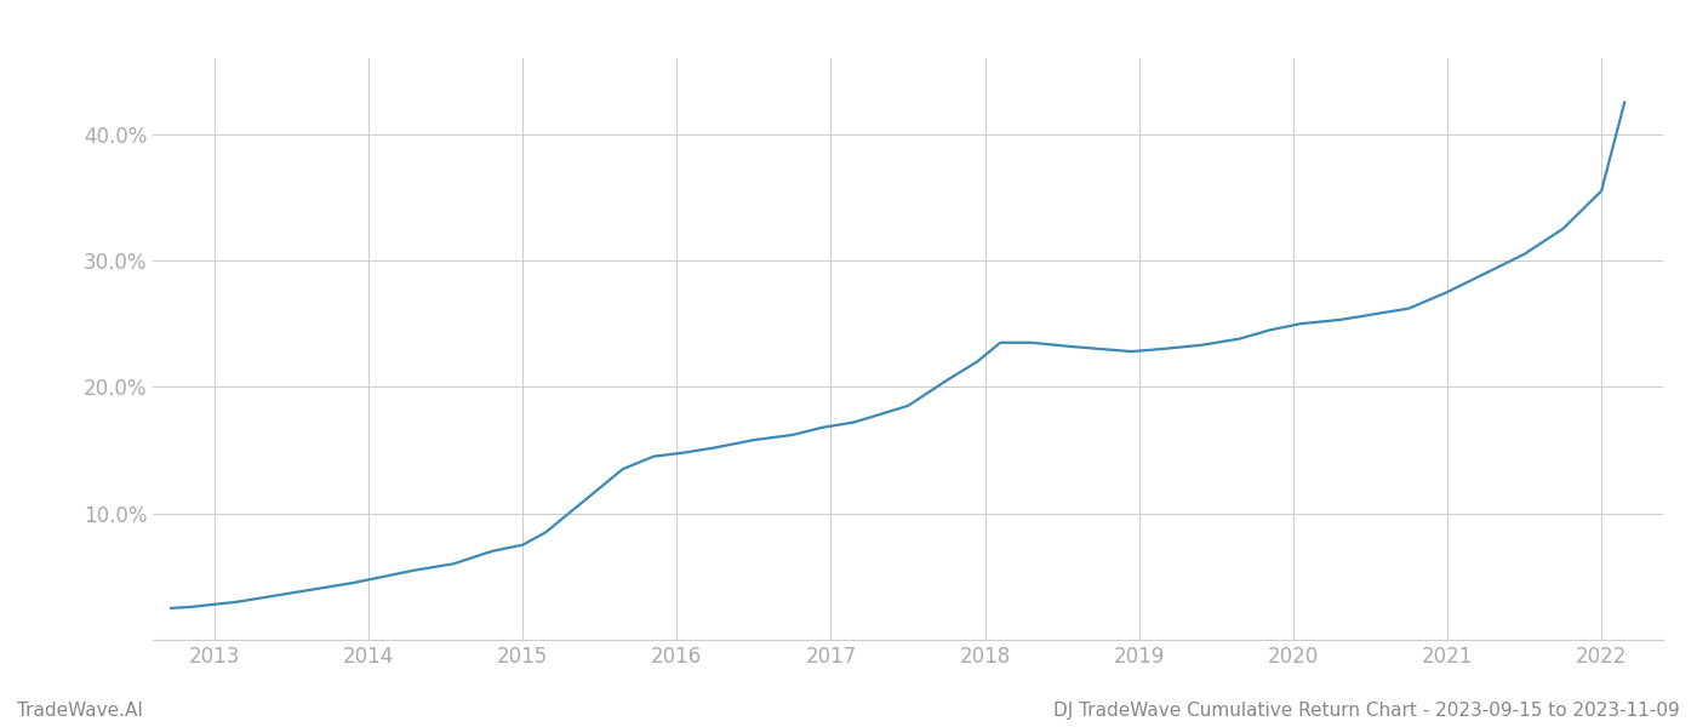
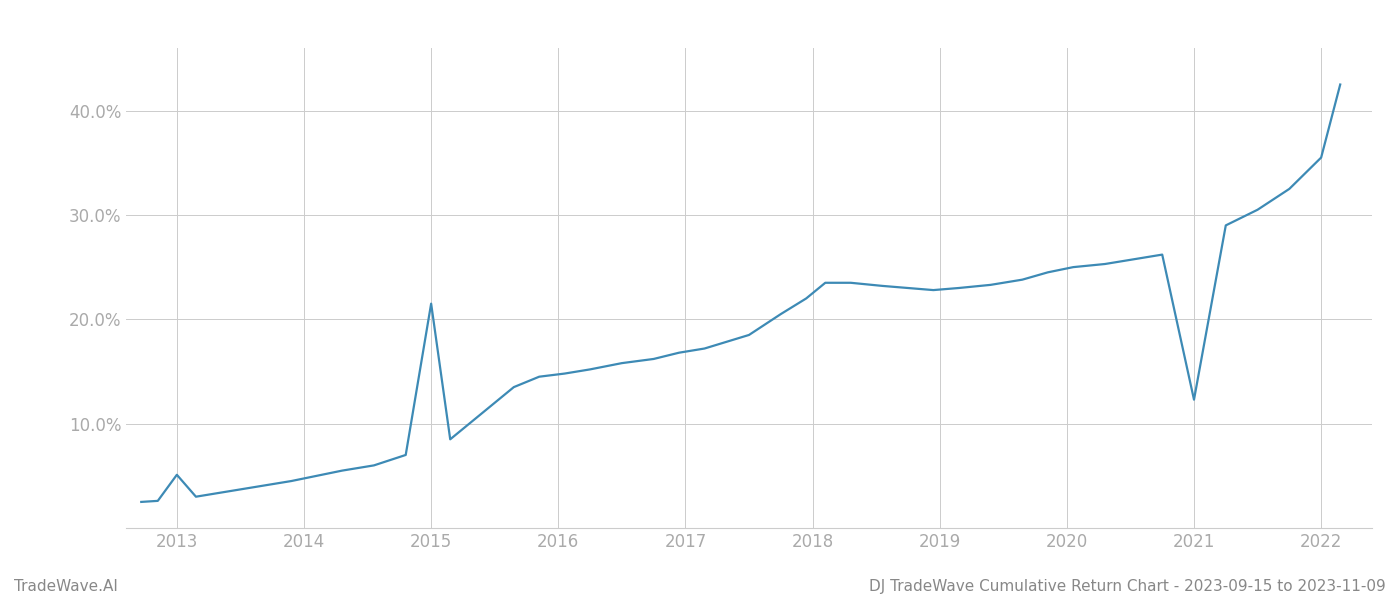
2013: 2.8% -> 5.1%
2015: 7.5% -> 21.5%
2021: 27.5% -> 12.3%
